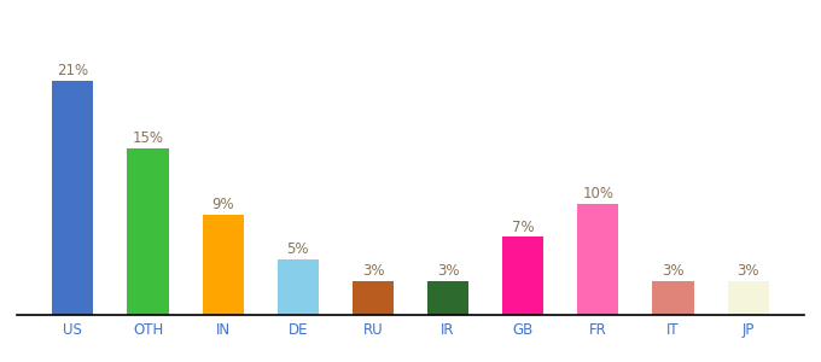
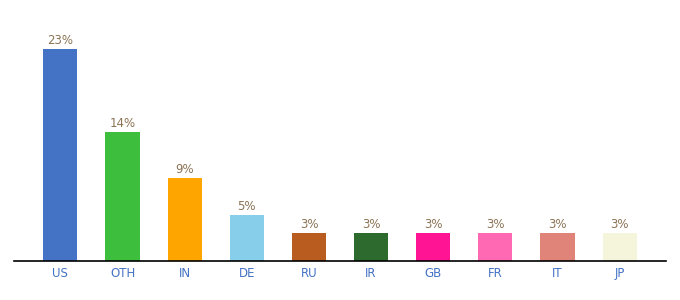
US: 21% -> 23%
OTH: 15% -> 14%
GB: 7% -> 3%
FR: 10% -> 3%
